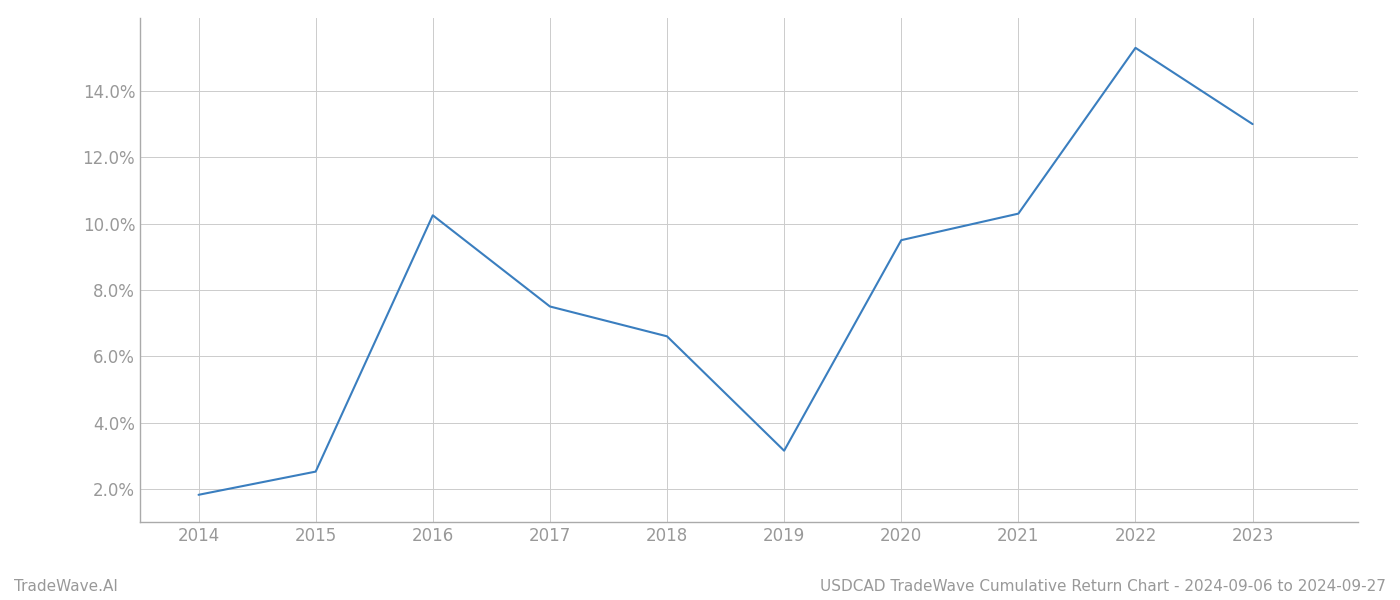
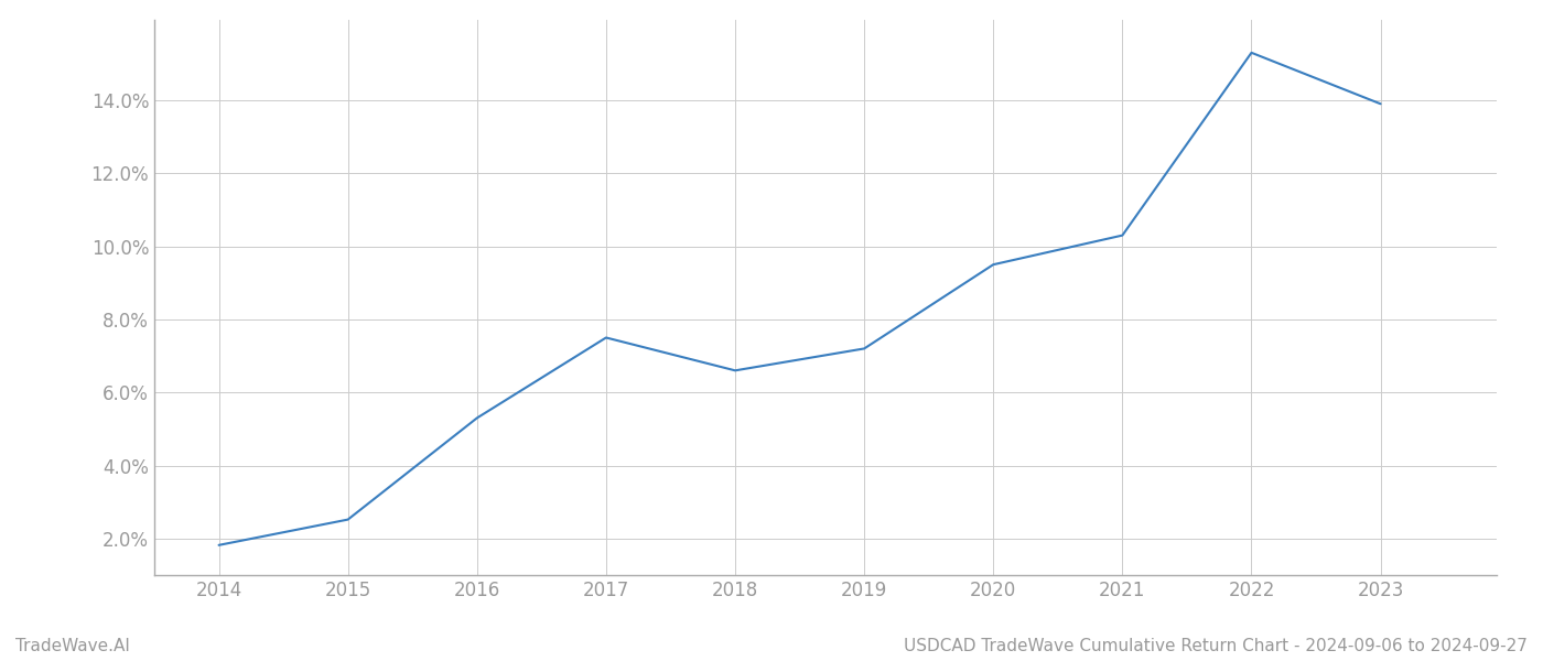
2016: 10.25% -> 5.30%
2019: 3.15% -> 7.20%
2023: 13.00% -> 13.90%
